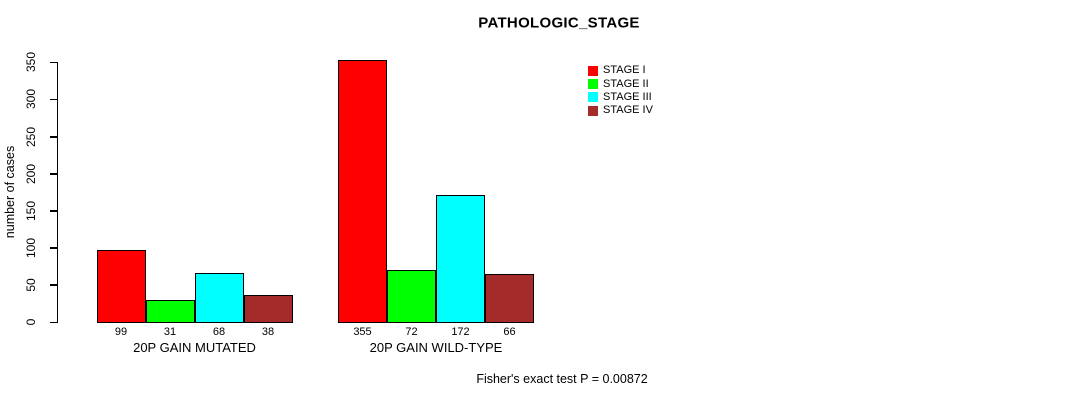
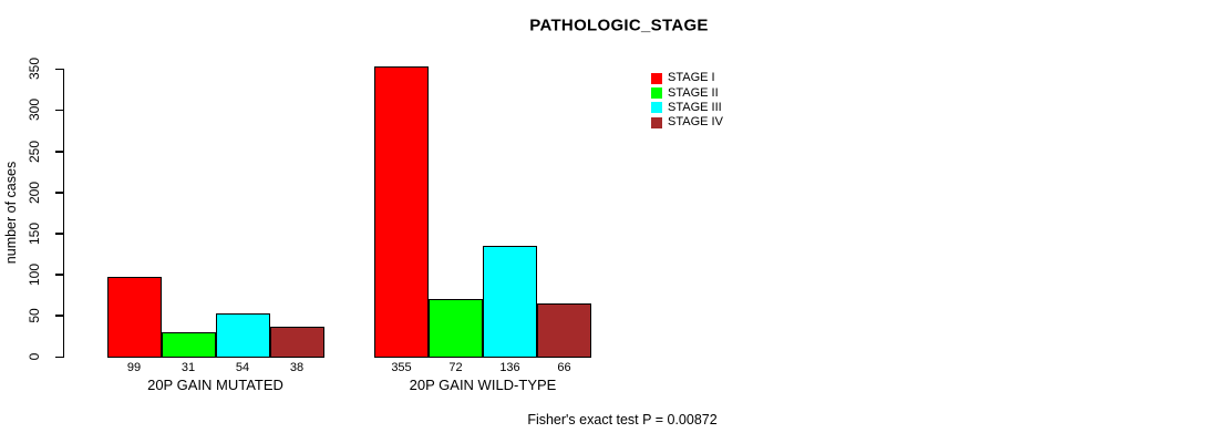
STAGE III/20P GAIN MUTATED: 68 -> 54
STAGE III/20P GAIN WILD-TYPE: 172 -> 136
